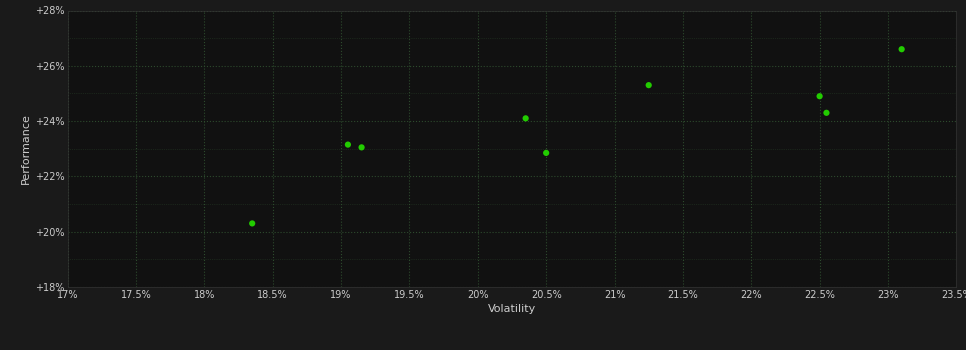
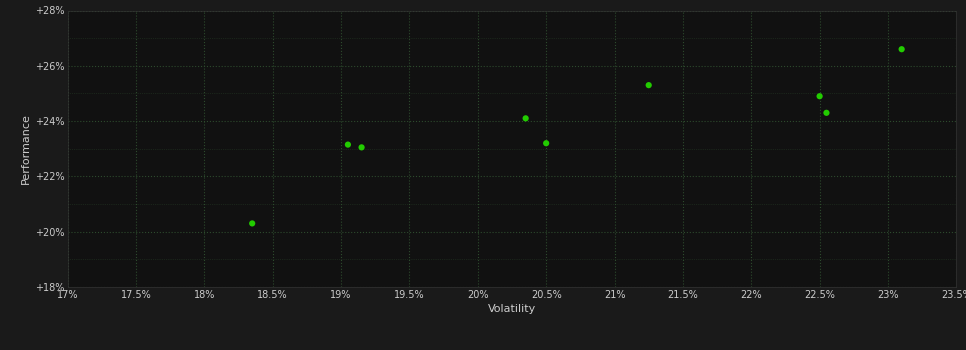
20.5%: 22.85% -> 23.20%
